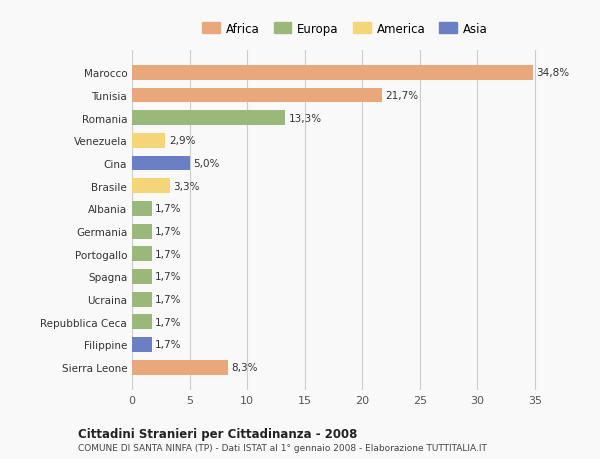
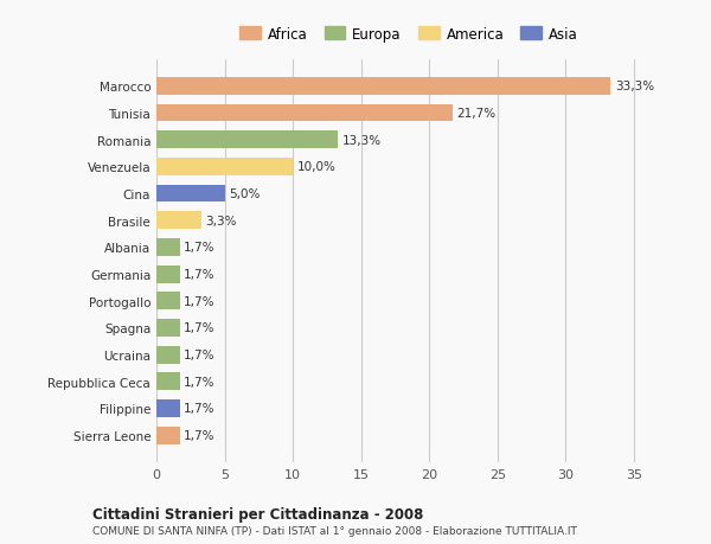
Marocco: 34,8% -> 33,3%
Venezuela: 2,9% -> 10,0%
Sierra Leone: 8,3% -> 1,7%
